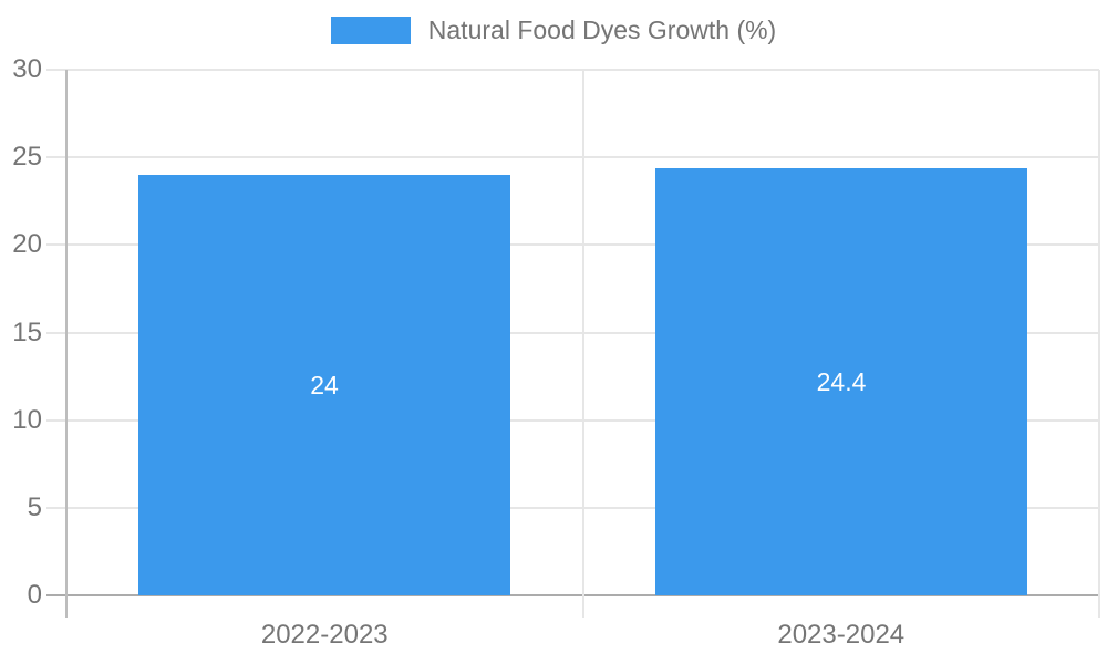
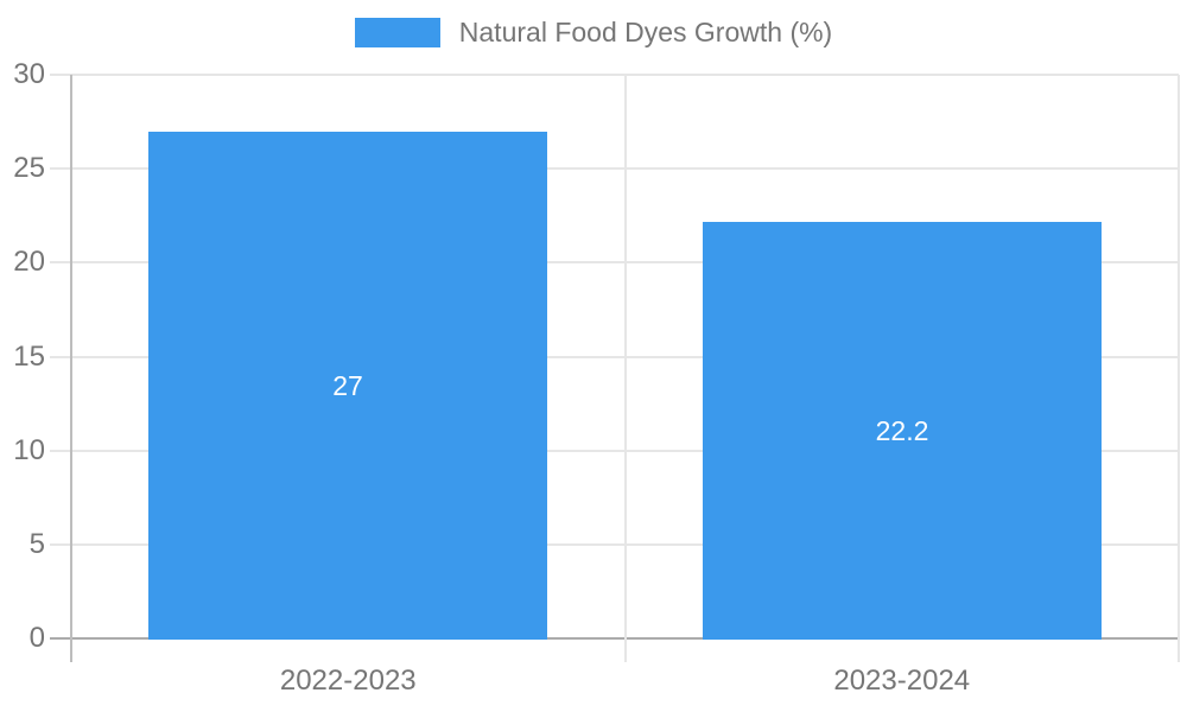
2022-2023: 24 -> 27
2023-2024: 24.4 -> 22.2
